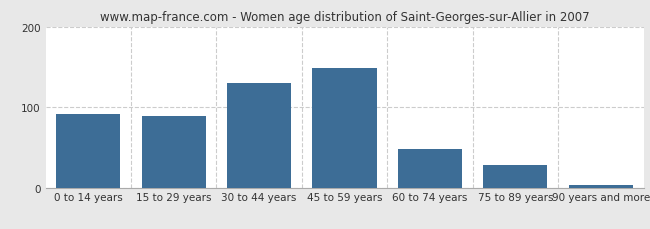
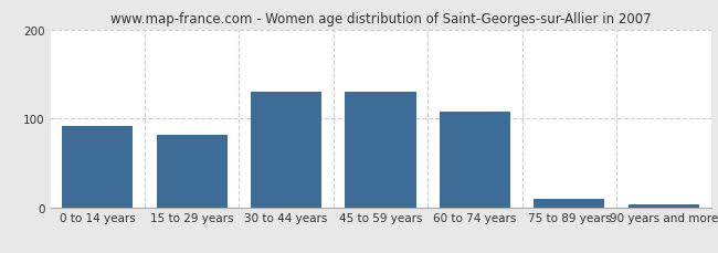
15 to 29 years: 89 -> 82
45 to 59 years: 149 -> 130
60 to 74 years: 48 -> 108
75 to 89 years: 28 -> 10
